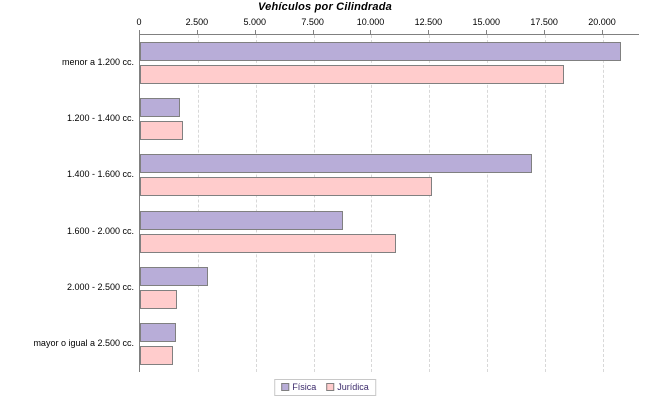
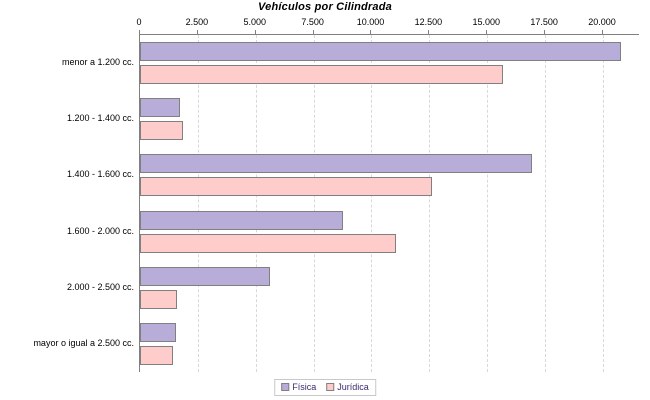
Jurídica/menor a 1.200 cc.: 18300 -> 15700
Física/2.000 - 2.500 cc.: 2900 -> 5600
